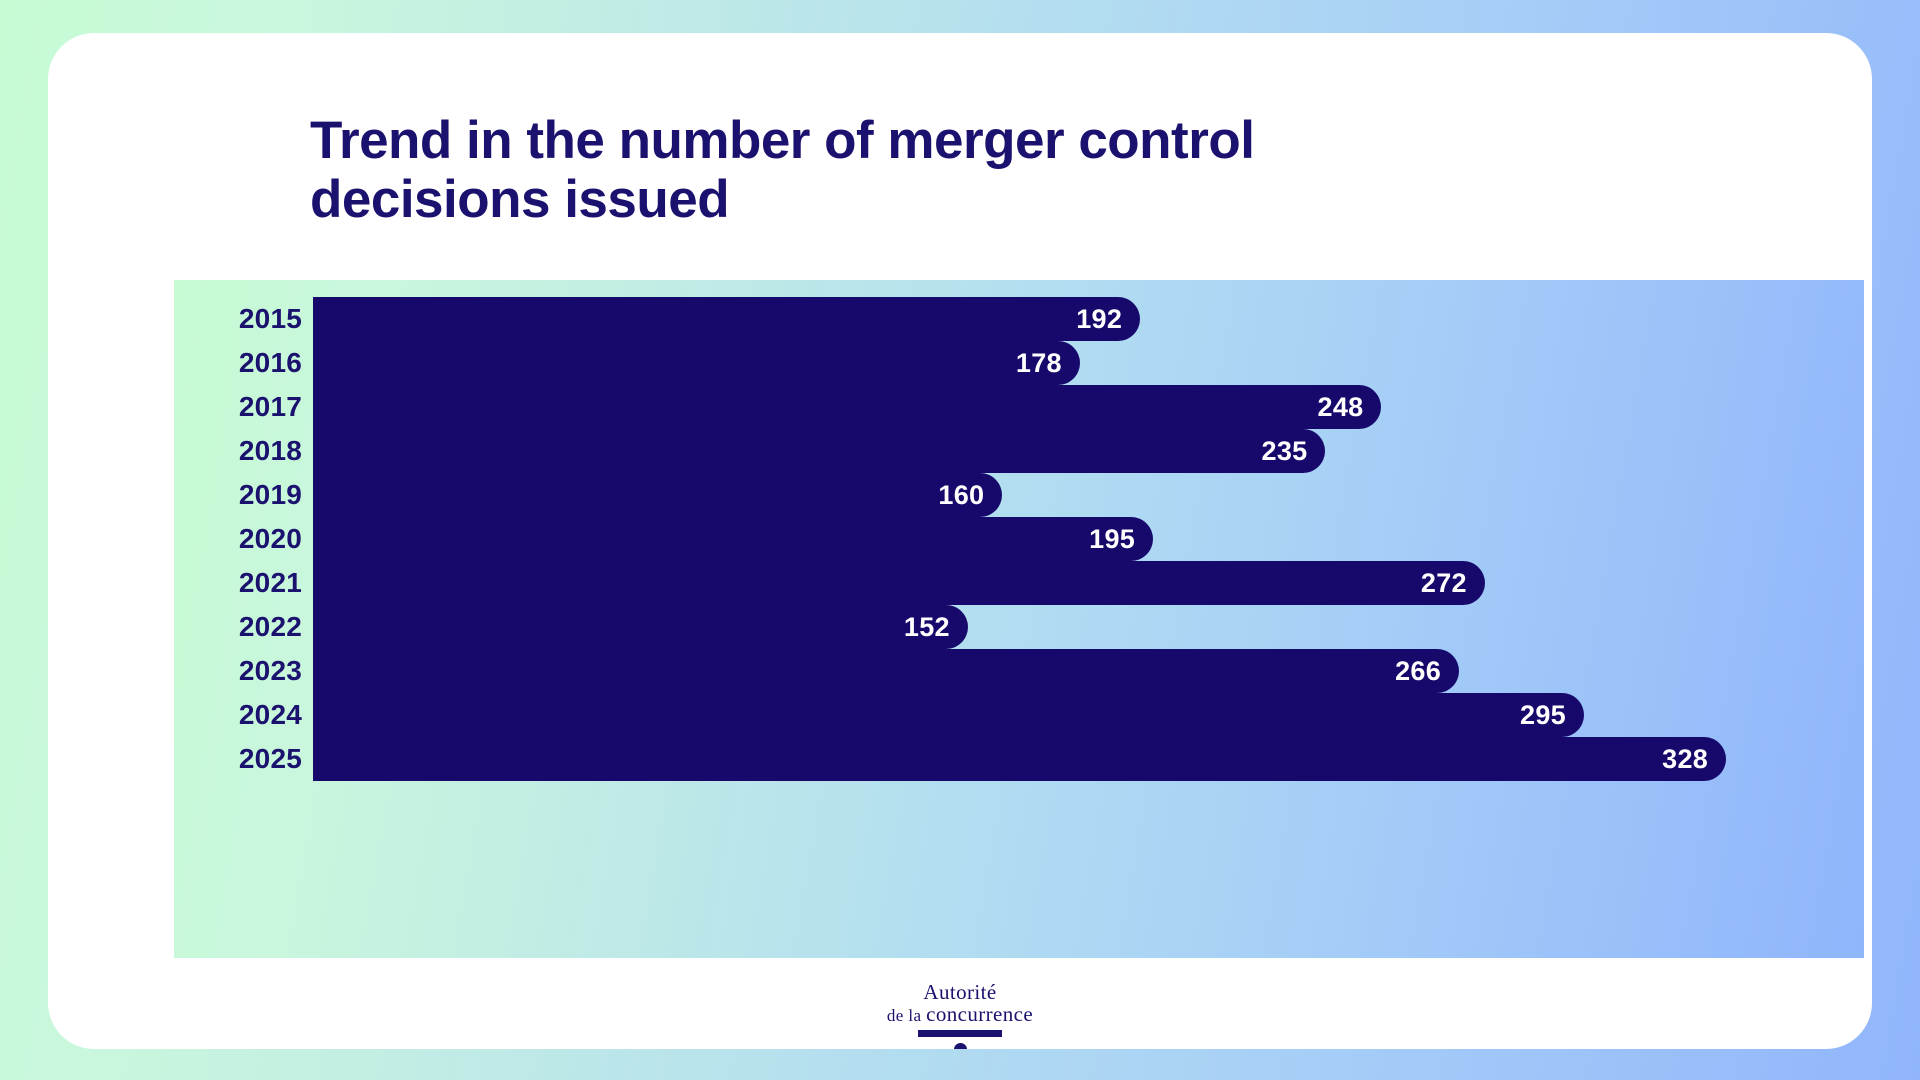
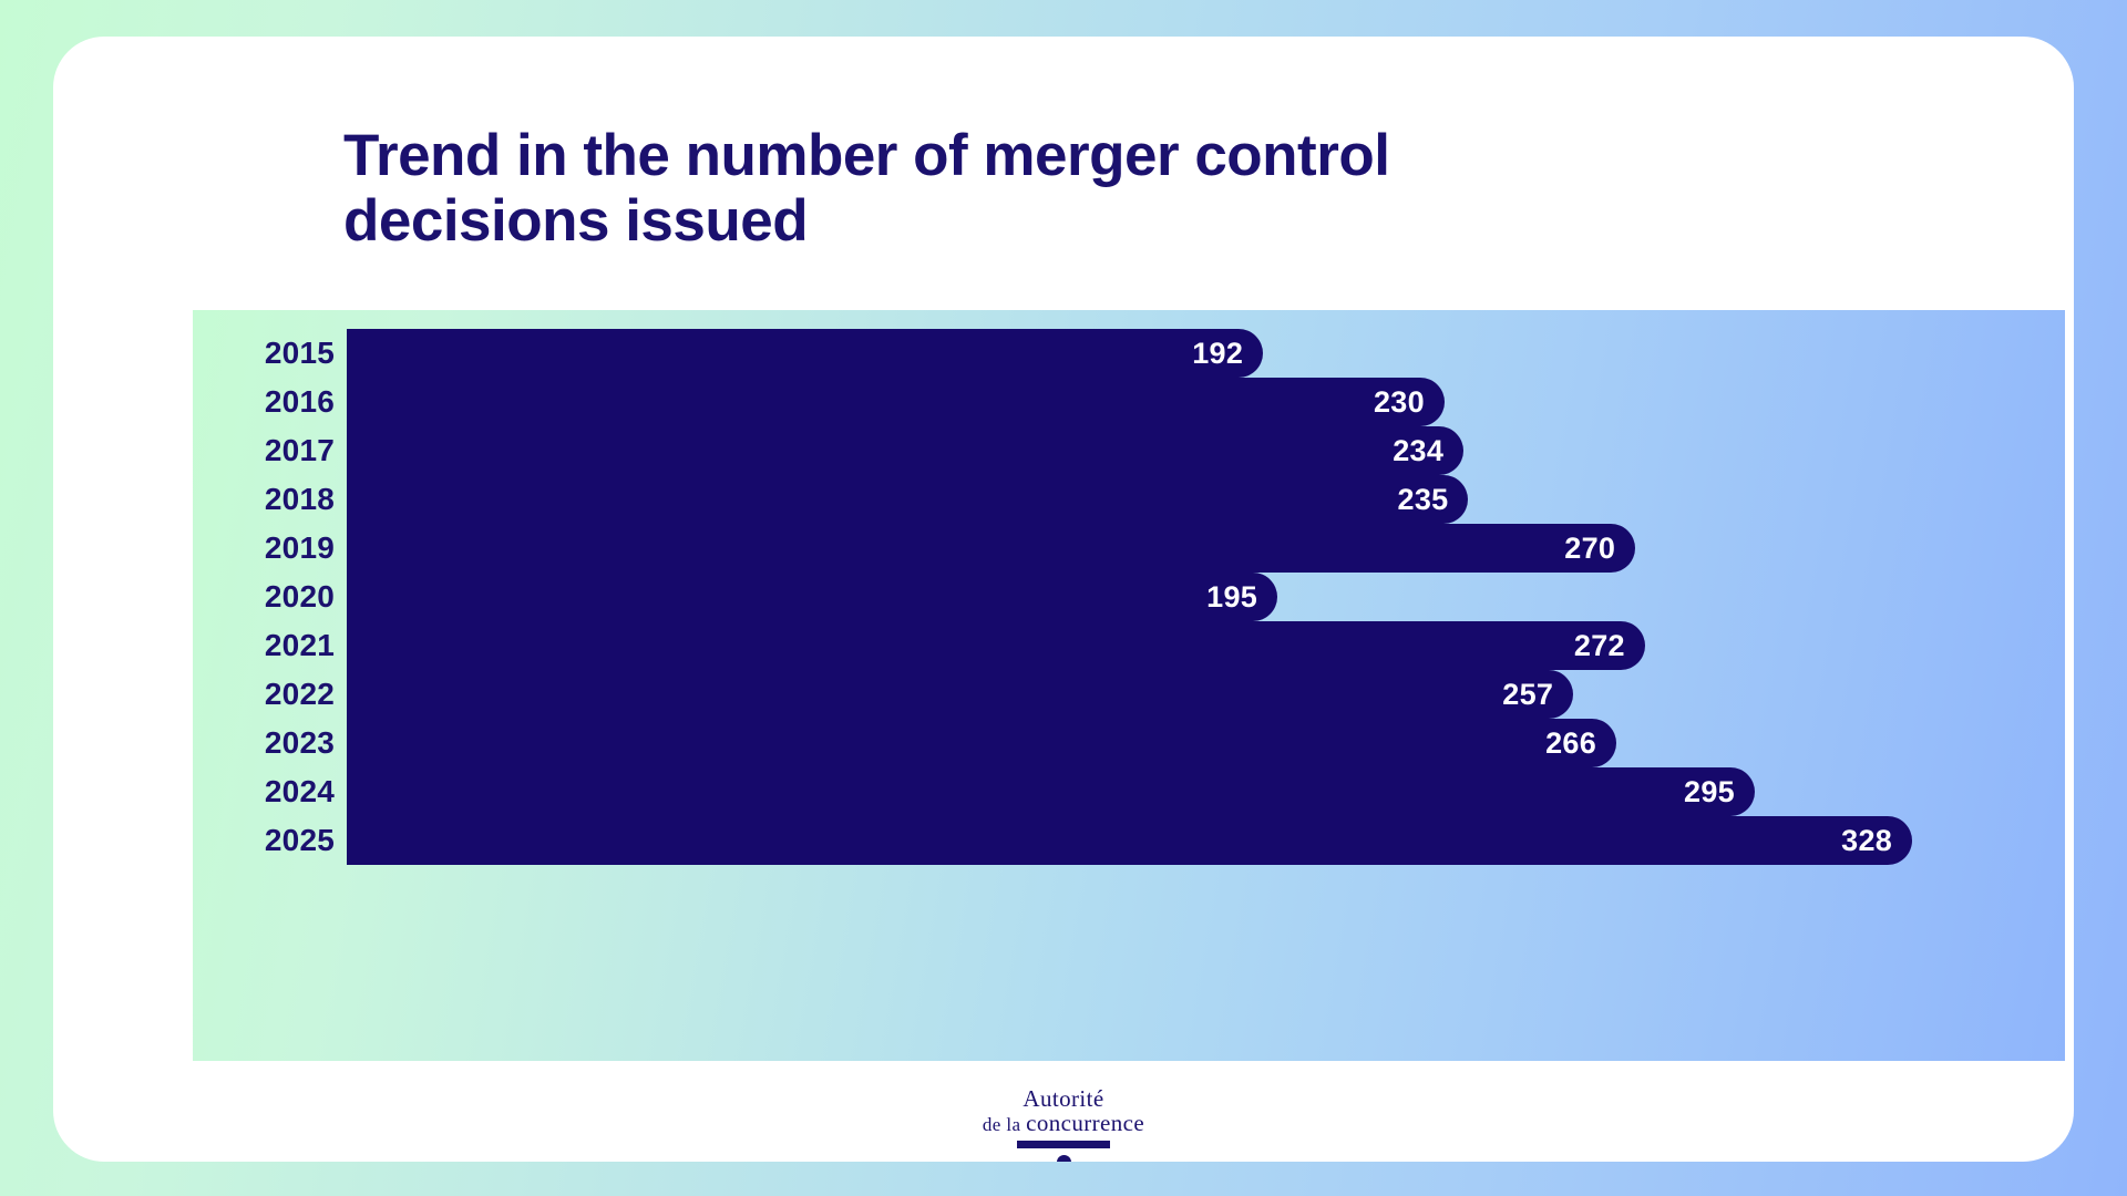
2016: 178 -> 230
2017: 248 -> 234
2019: 160 -> 270
2022: 152 -> 257
